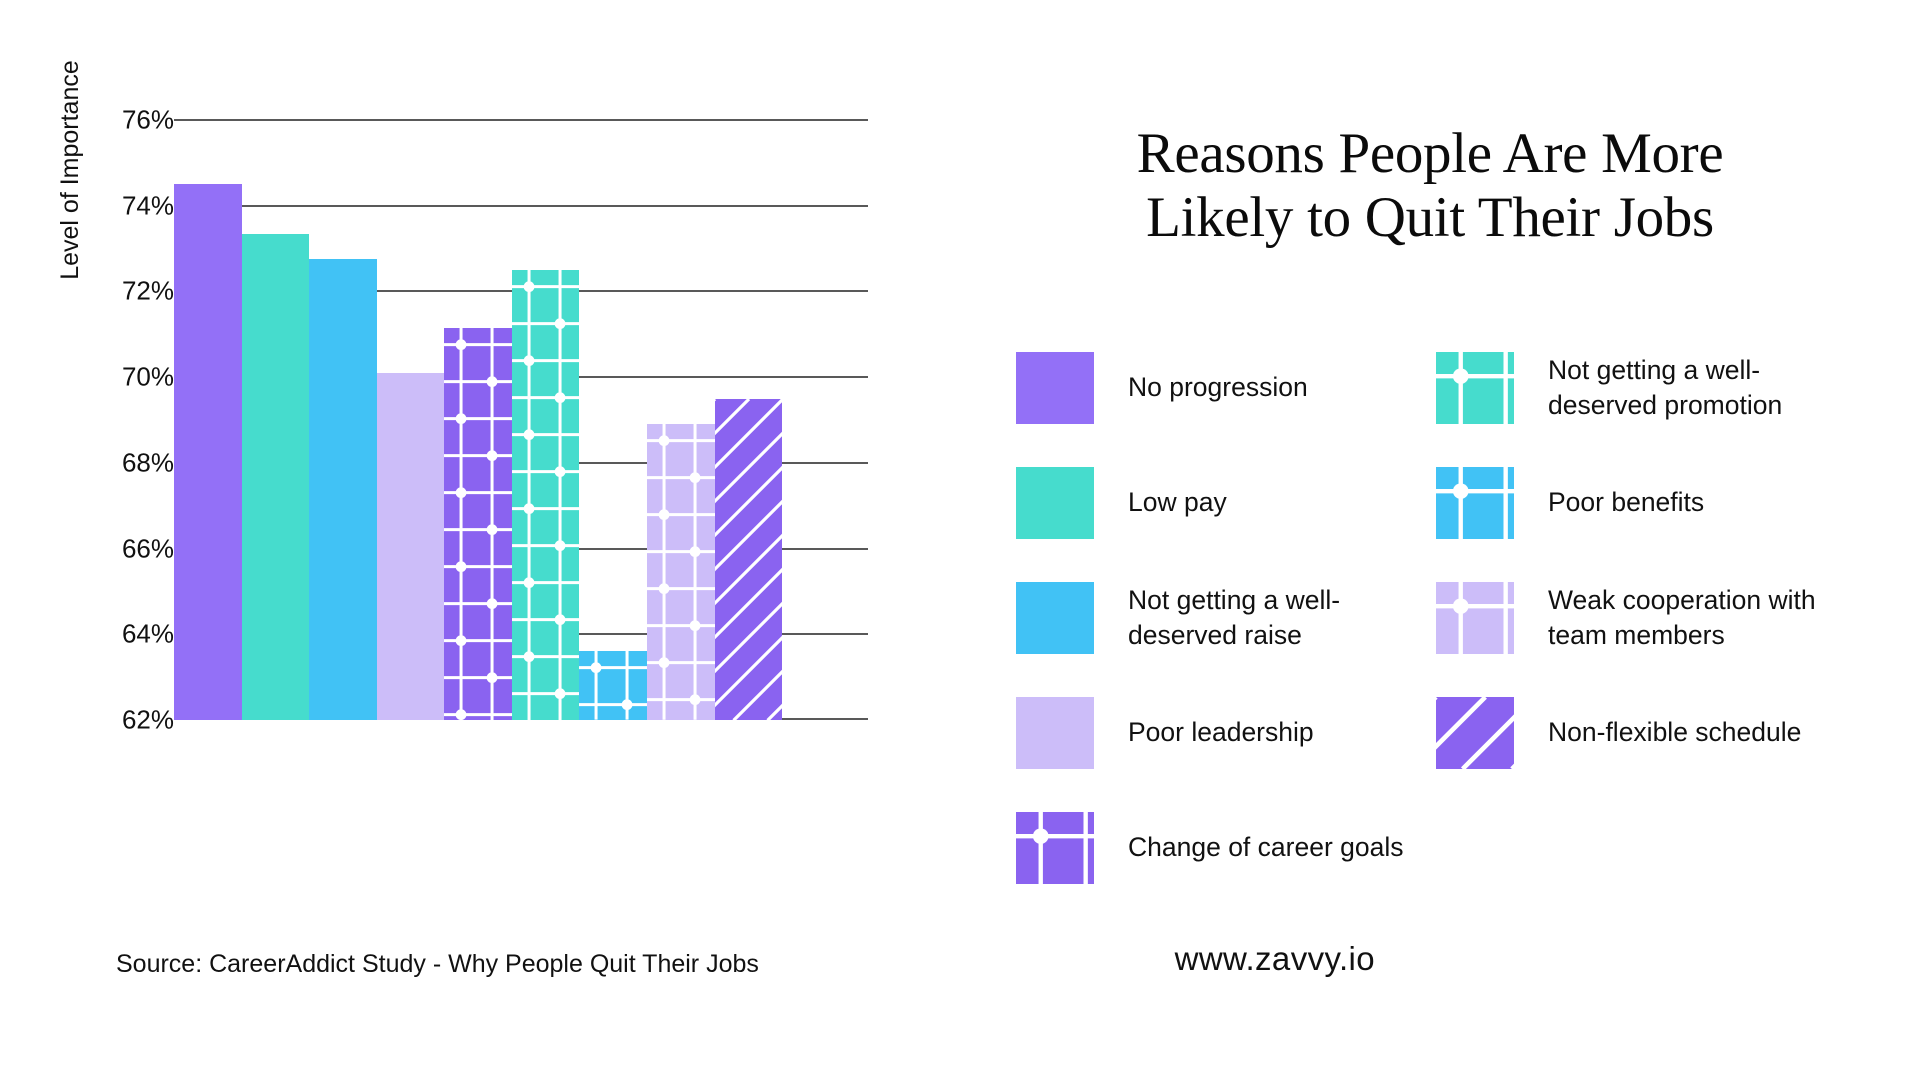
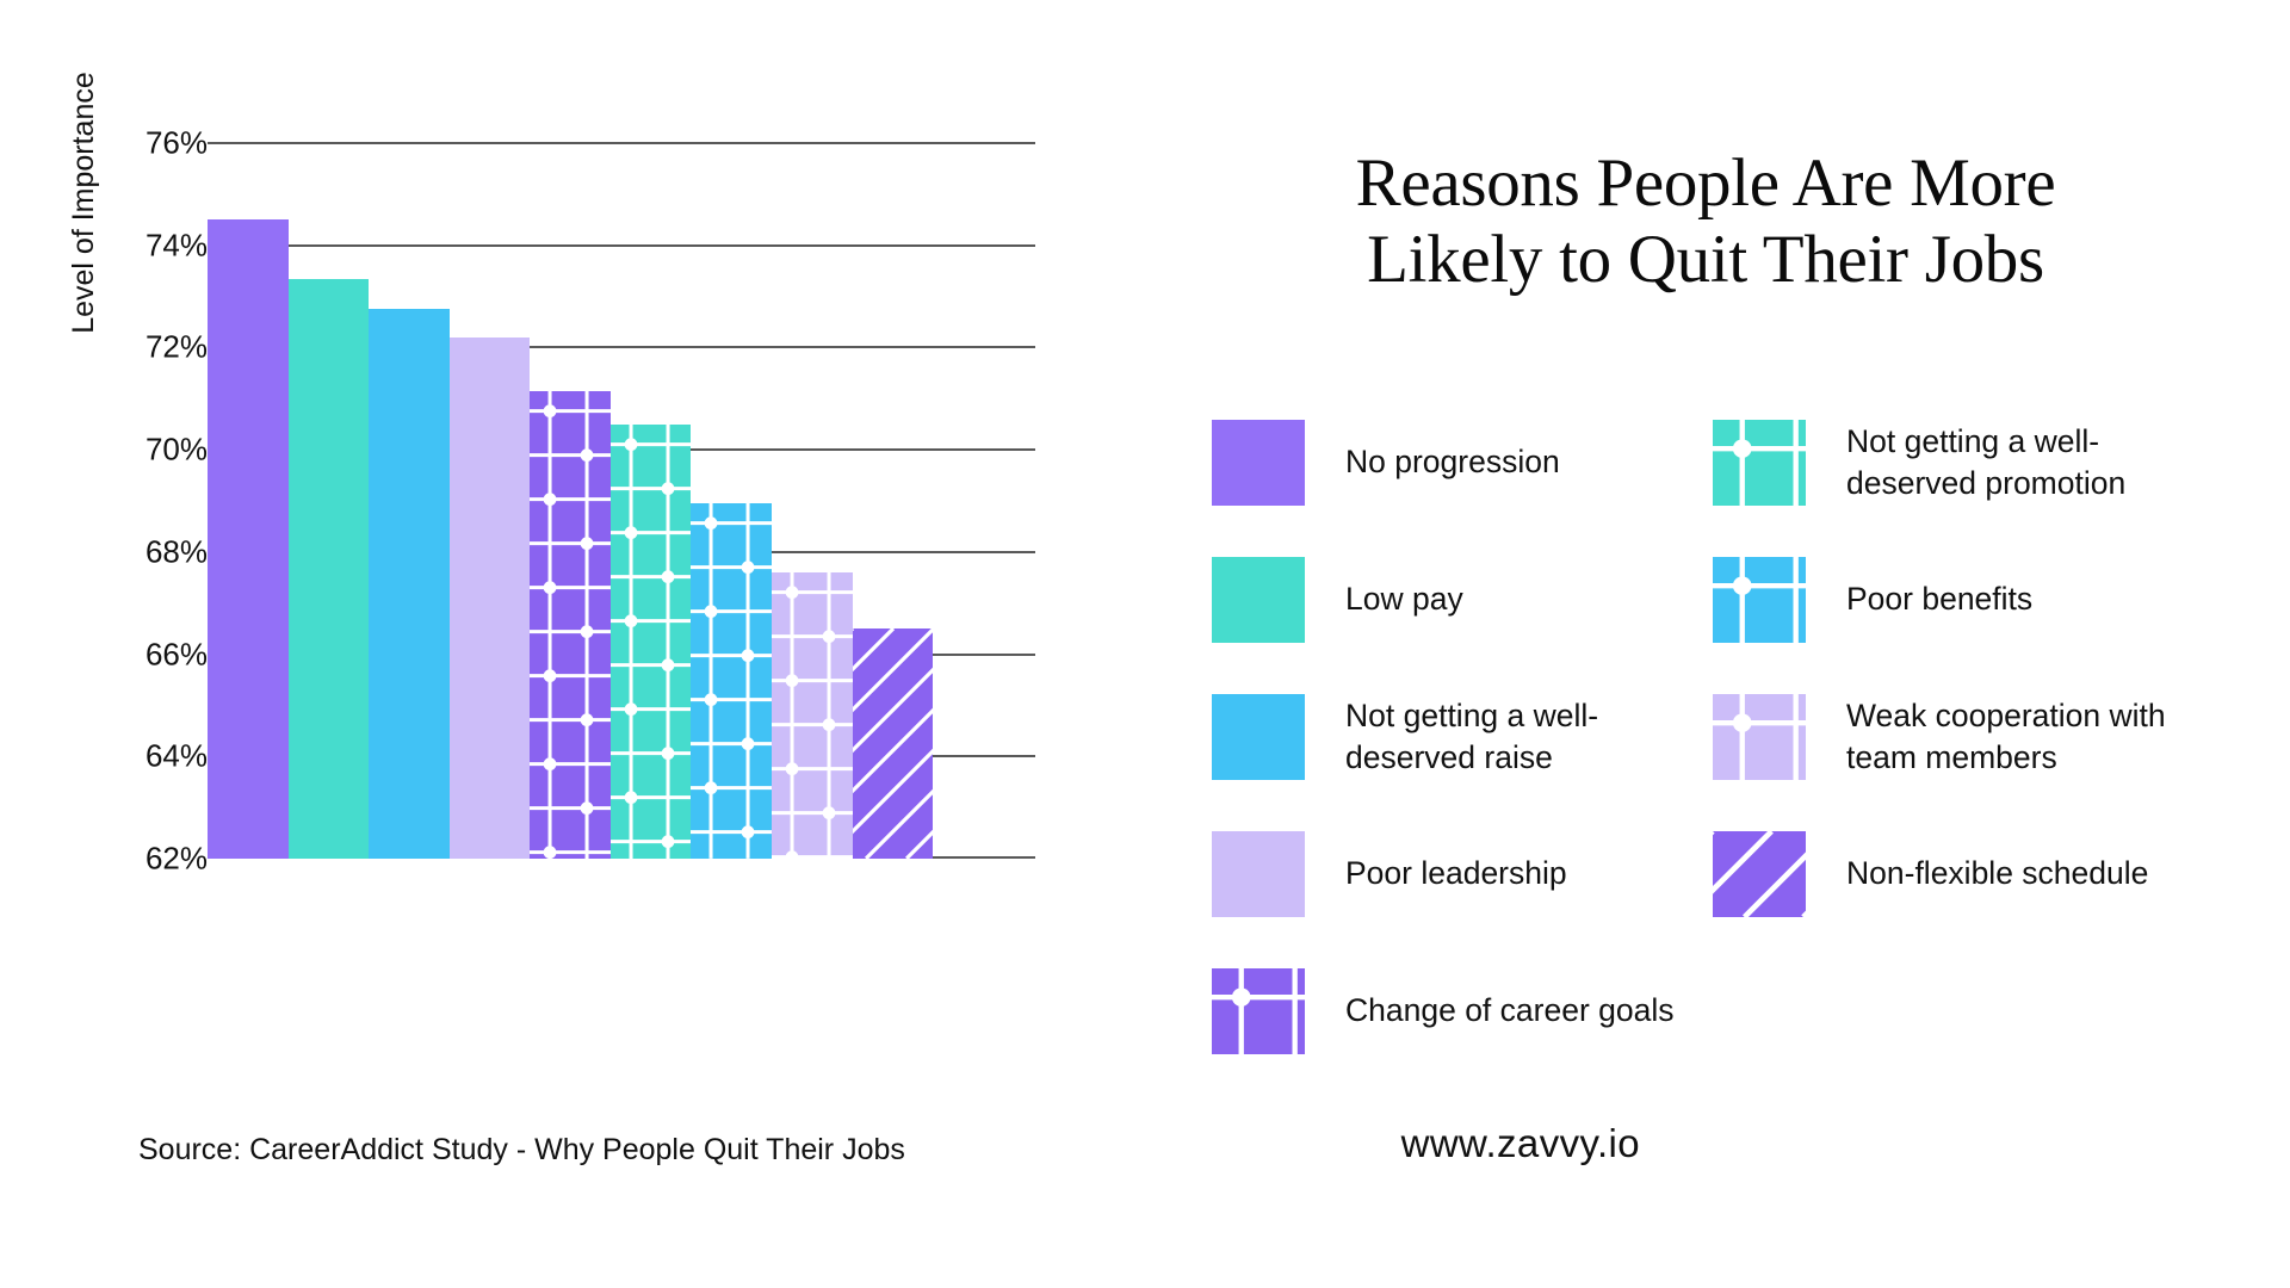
Poor leadership: 70.1% -> 72.2%
Not getting a well-deserved promotion: 72.5% -> 70.5%
Poor benefits: 63.6% -> 69.0%
Weak cooperation with team members: 68.9% -> 67.6%
Non-flexible schedule: 69.5% -> 66.5%
